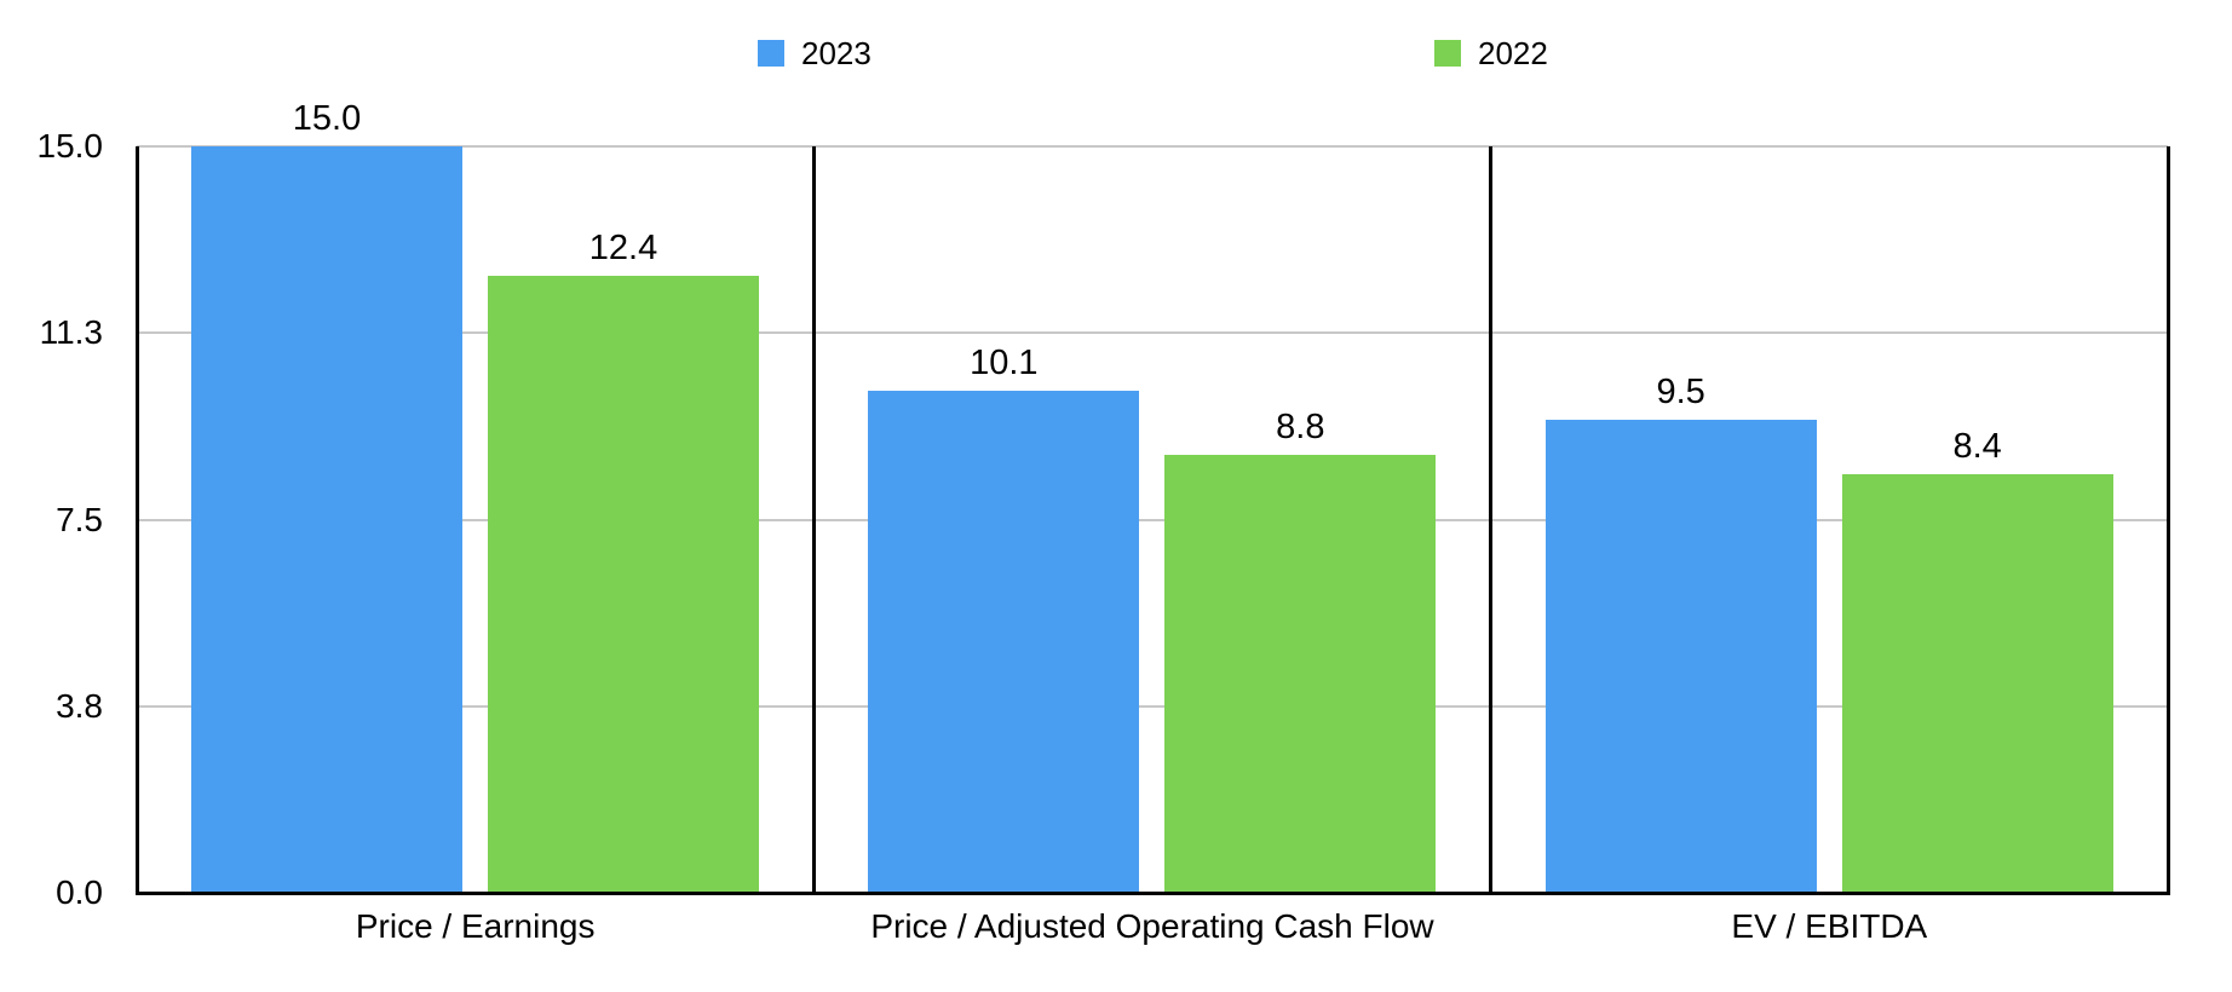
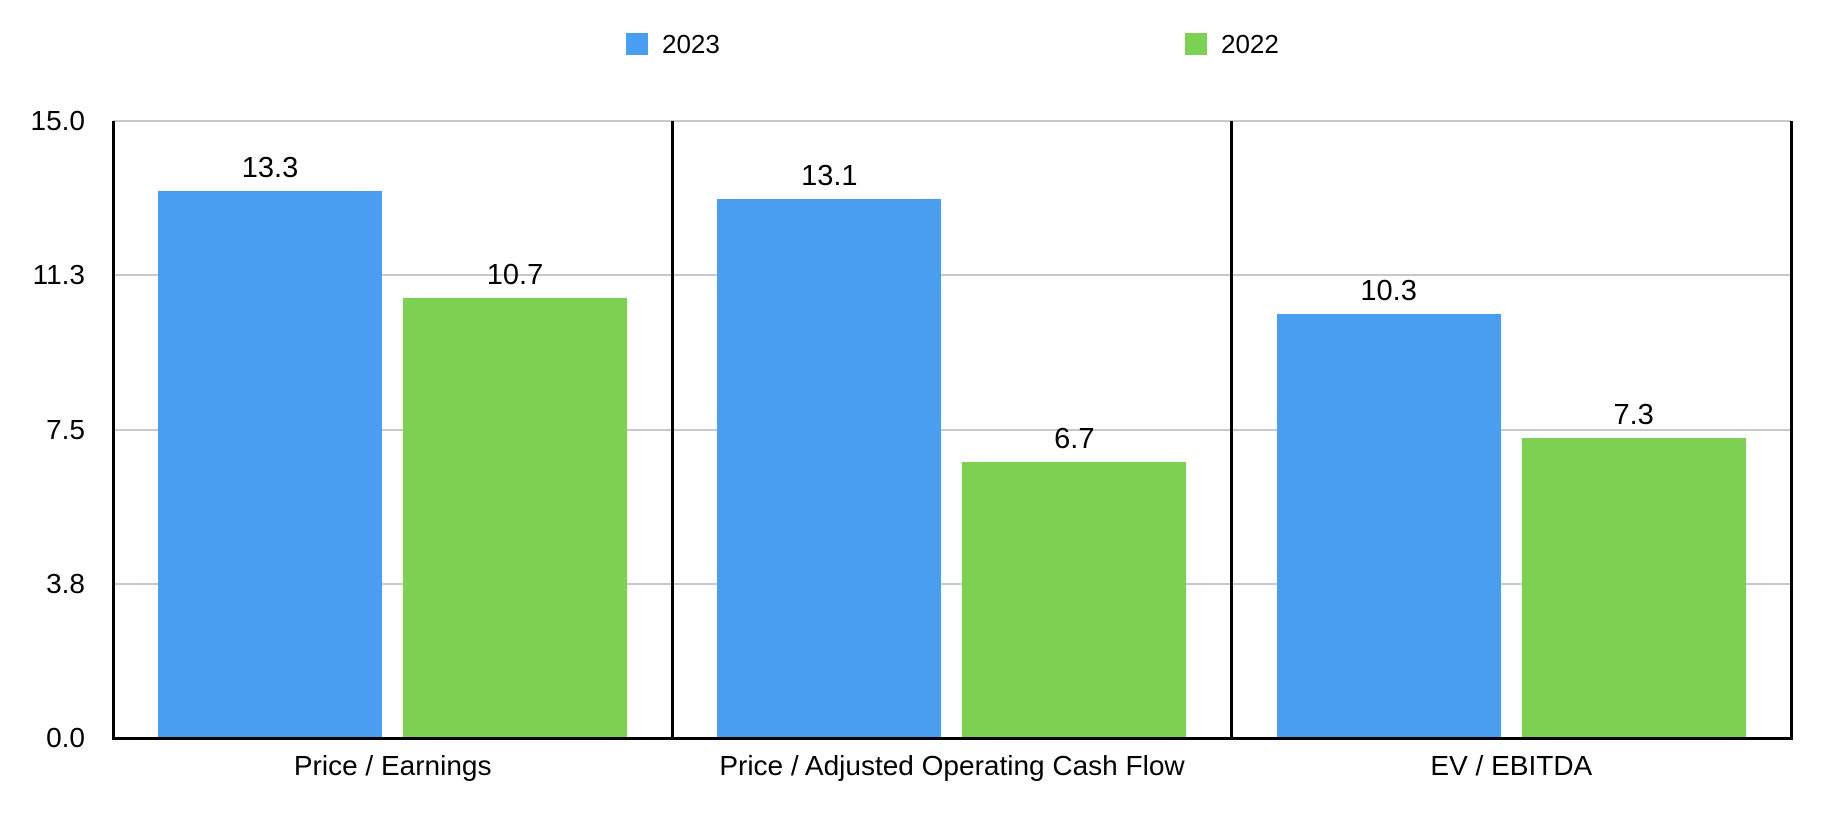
2023/Price / Earnings: 15.0 -> 13.3
2022/Price / Earnings: 12.4 -> 10.7
2023/Price / Adjusted Operating Cash Flow: 10.1 -> 13.1
2022/Price / Adjusted Operating Cash Flow: 8.8 -> 6.7
2023/EV / EBITDA: 9.5 -> 10.3
2022/EV / EBITDA: 8.4 -> 7.3
